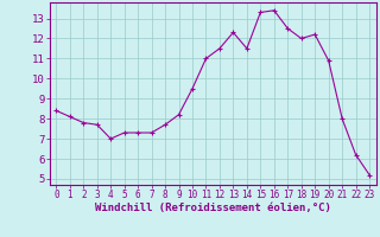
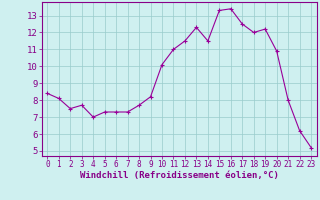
2: 7.8 -> 7.5
10: 9.5 -> 10.1
